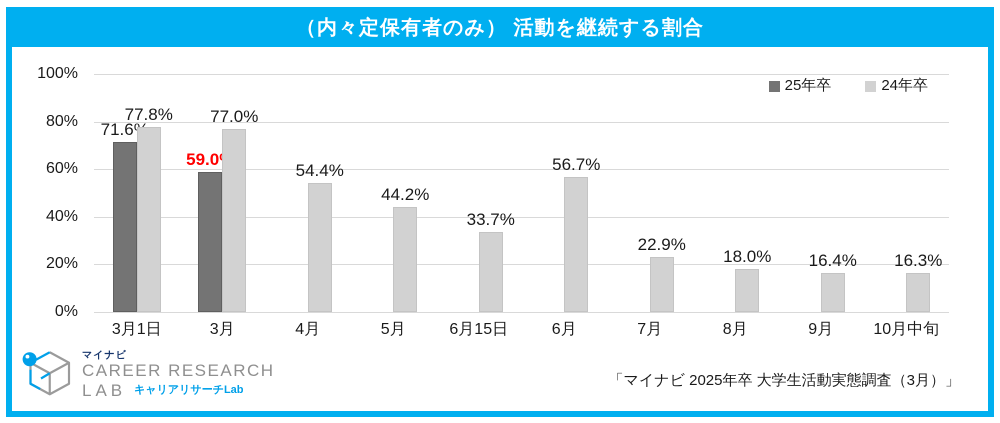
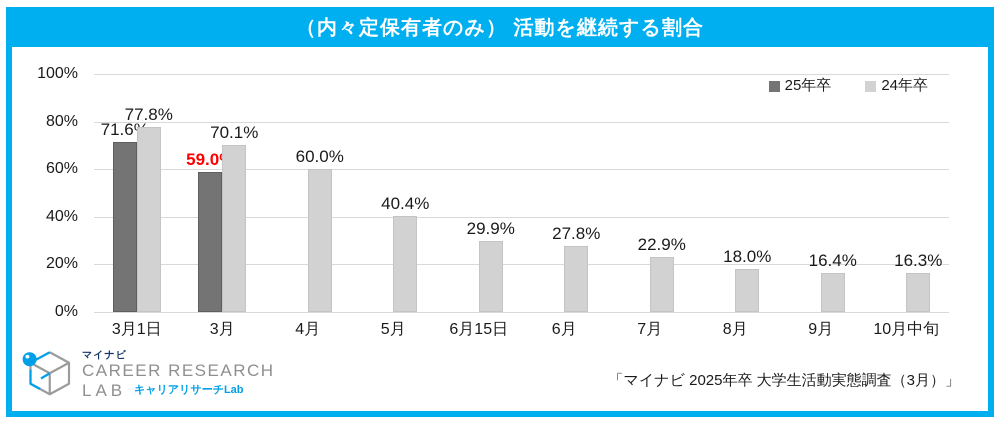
24年卒/3月: 77.0% -> 70.1%
24年卒/4月: 54.4% -> 60.0%
24年卒/5月: 44.2% -> 40.4%
24年卒/6月15日: 33.7% -> 29.9%
24年卒/6月: 56.7% -> 27.8%
